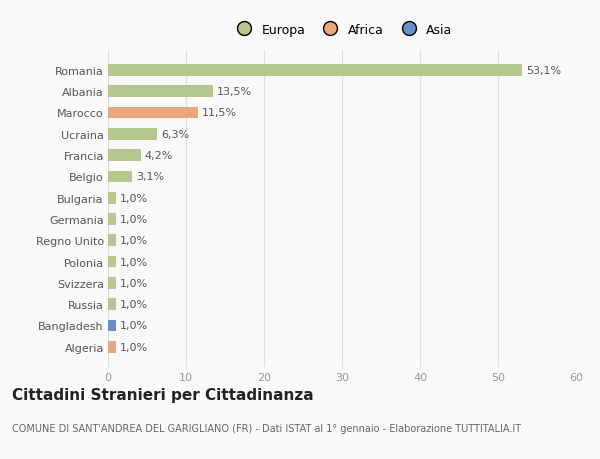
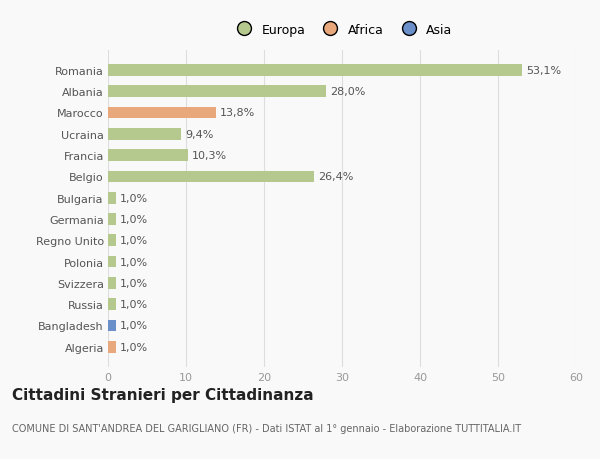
Albania: 13,5% -> 28,0%
Marocco: 11,5% -> 13,8%
Ucraina: 6,3% -> 9,4%
Francia: 4,2% -> 10,3%
Belgio: 3,1% -> 26,4%
